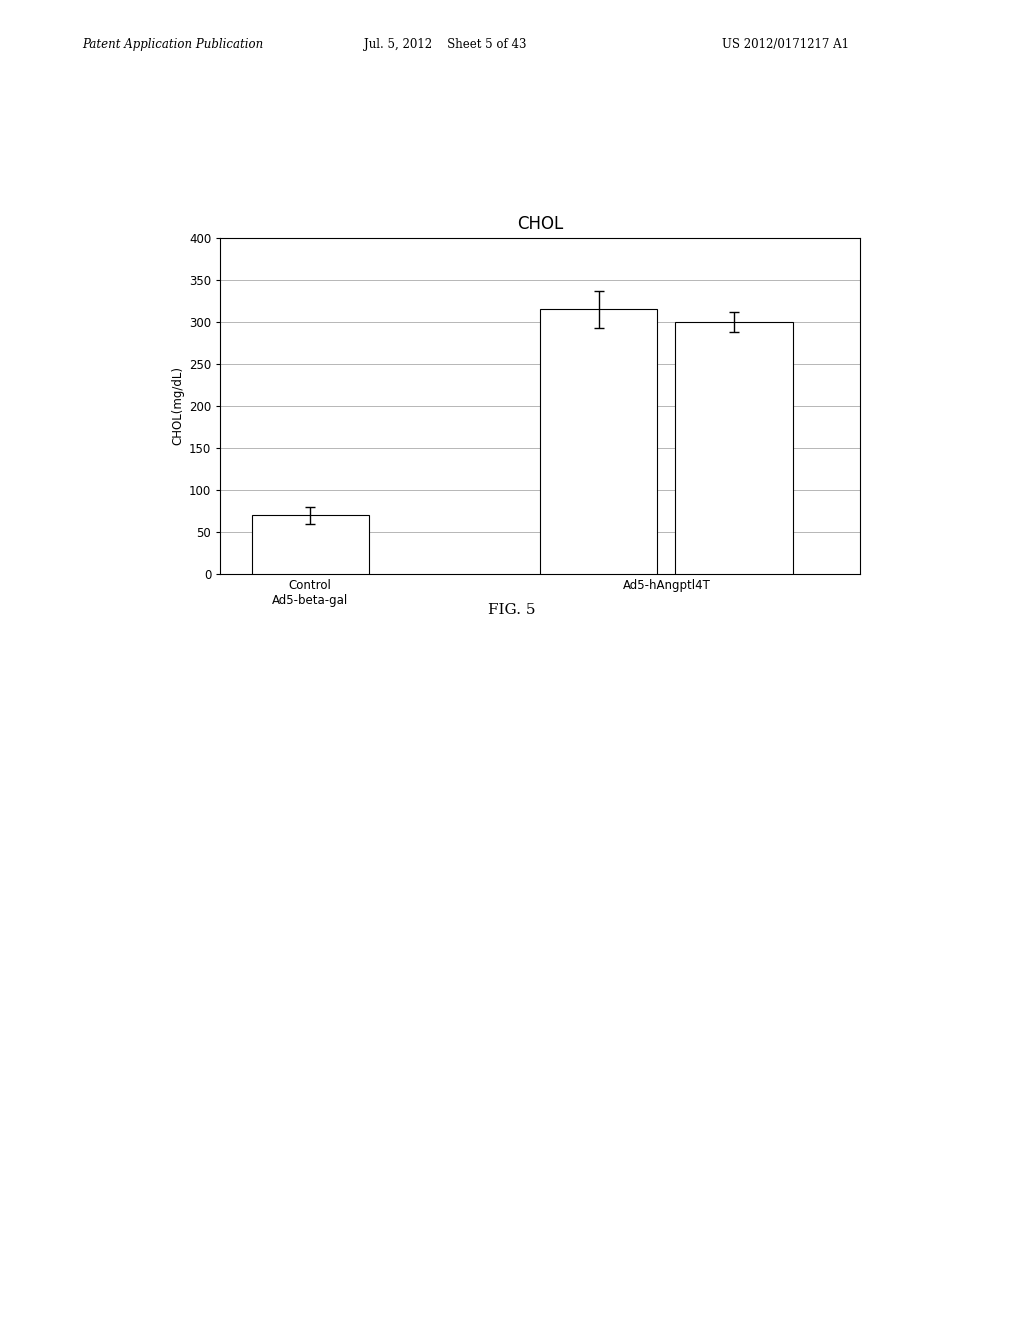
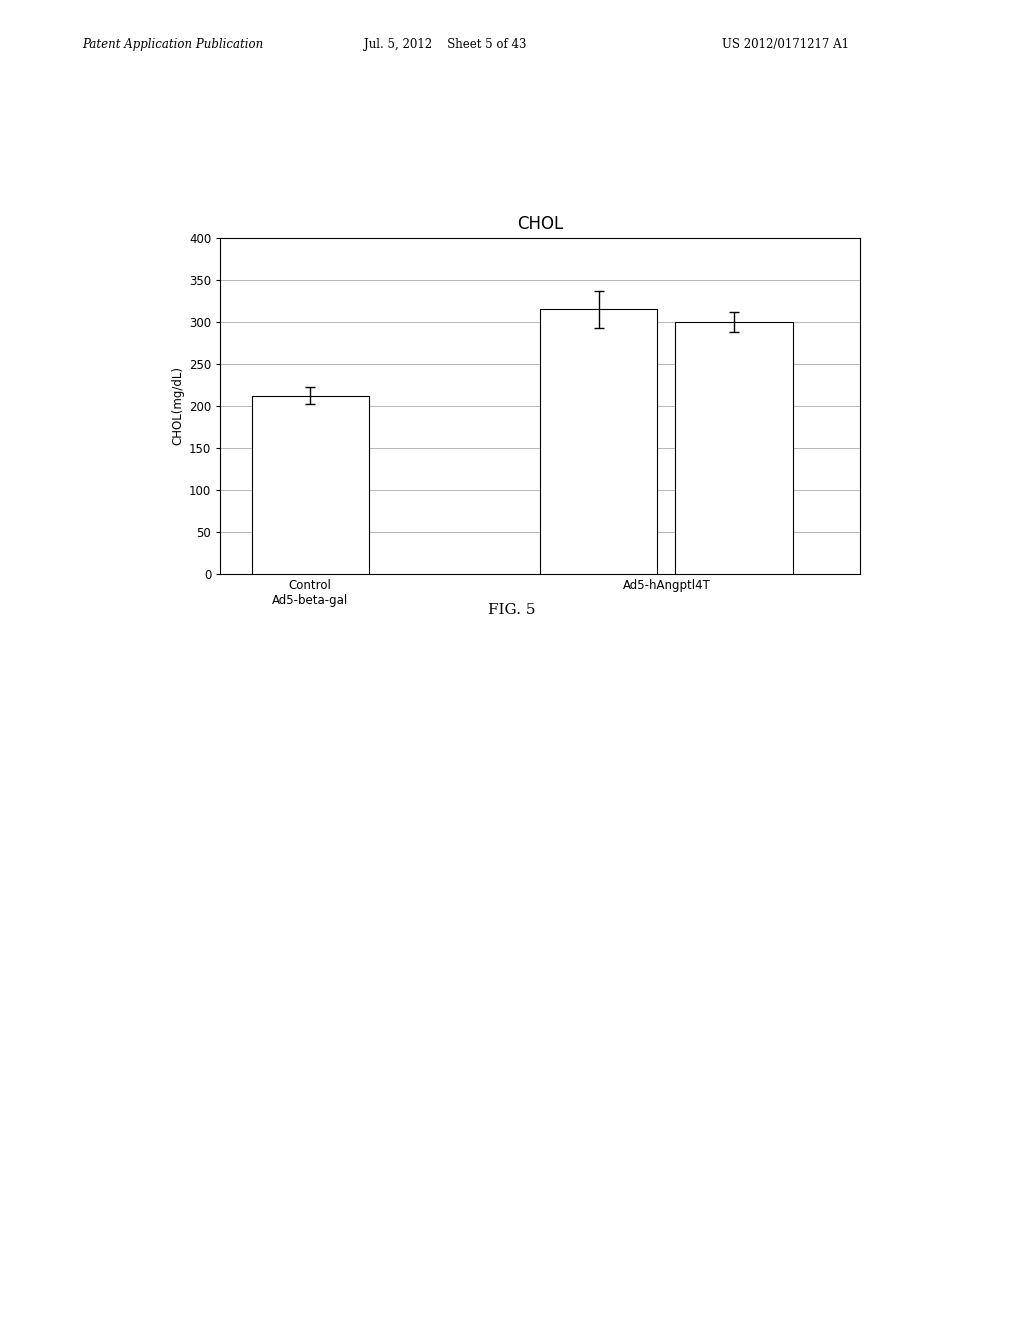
Control Ad5-beta-gal: 70 -> 212
